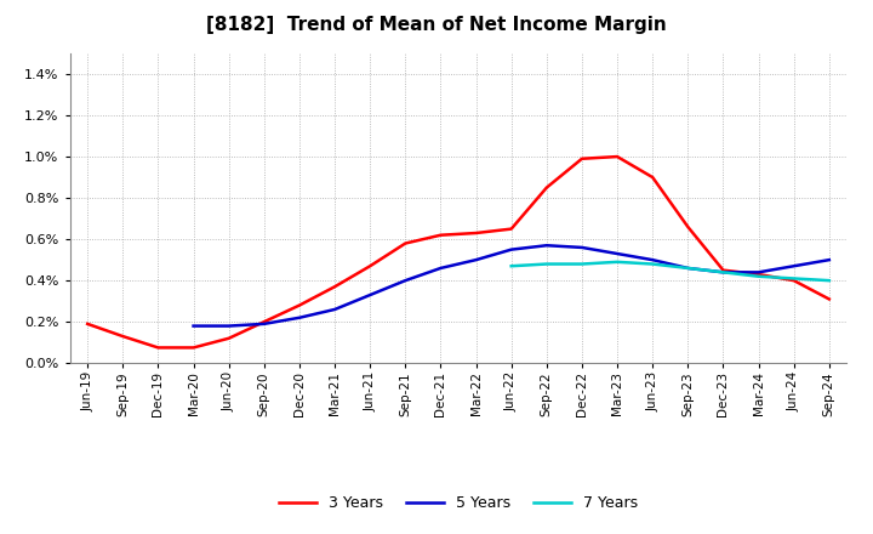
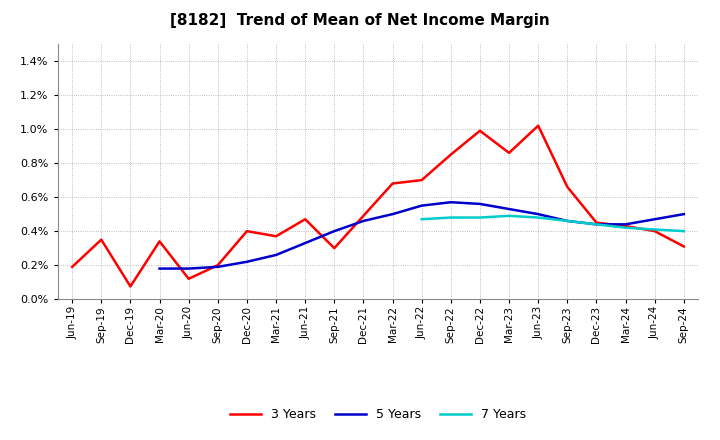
3 Years/Sep-19: 0.13% -> 0.35%
3 Years/Mar-20: 0.08% -> 0.34%
3 Years/Dec-20: 0.28% -> 0.40%
3 Years/Sep-21: 0.58% -> 0.30%
3 Years/Dec-21: 0.62% -> 0.49%
3 Years/Mar-22: 0.63% -> 0.68%
3 Years/Jun-22: 0.65% -> 0.70%
3 Years/Mar-23: 1.00% -> 0.86%
3 Years/Jun-23: 0.90% -> 1.02%
